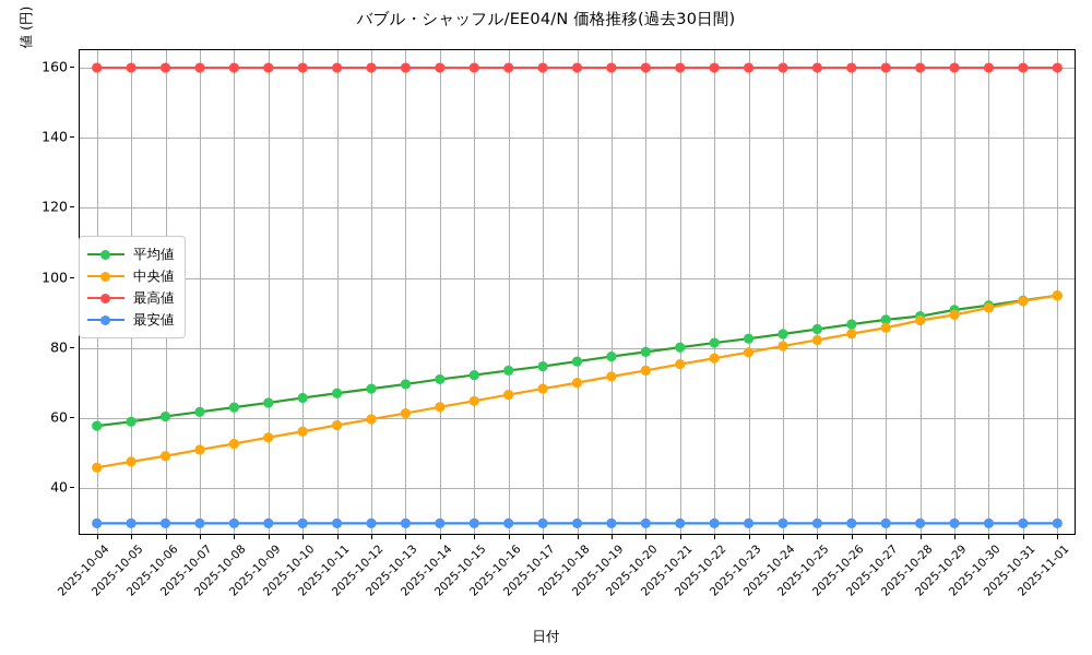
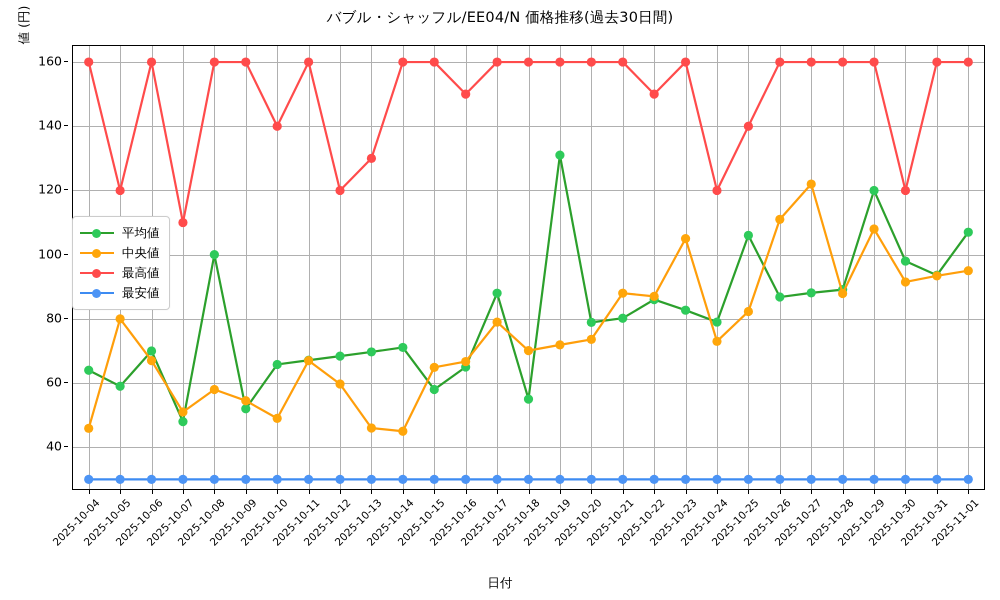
平均値/2025-10-04: 58 -> 64
中央値/2025-10-05: 48 -> 80
最高値/2025-10-05: 160 -> 120
平均値/2025-10-06: 60 -> 70
中央値/2025-10-06: 49 -> 67
平均値/2025-10-07: 62 -> 48
最高値/2025-10-07: 160 -> 110
平均値/2025-10-08: 63 -> 100
中央値/2025-10-08: 53 -> 58
平均値/2025-10-09: 64 -> 52
中央値/2025-10-10: 56 -> 49
最高値/2025-10-10: 160 -> 140
中央値/2025-10-11: 58 -> 67
最高値/2025-10-12: 160 -> 120
中央値/2025-10-13: 61 -> 46
最高値/2025-10-13: 160 -> 130
中央値/2025-10-14: 63 -> 45
平均値/2025-10-15: 72 -> 58
平均値/2025-10-16: 74 -> 65
最高値/2025-10-16: 160 -> 150
平均値/2025-10-17: 75 -> 88
中央値/2025-10-17: 68 -> 79
平均値/2025-10-18: 76 -> 55
平均値/2025-10-19: 78 -> 131
中央値/2025-10-21: 75 -> 88
平均値/2025-10-22: 82 -> 86
中央値/2025-10-22: 77 -> 87
最高値/2025-10-22: 160 -> 150
中央値/2025-10-23: 79 -> 105
平均値/2025-10-24: 84 -> 79
中央値/2025-10-24: 81 -> 73
最高値/2025-10-24: 160 -> 120
平均値/2025-10-25: 85 -> 106
最高値/2025-10-25: 160 -> 140
中央値/2025-10-26: 84 -> 111
中央値/2025-10-27: 86 -> 122
平均値/2025-10-29: 91 -> 120
中央値/2025-10-29: 90 -> 108
平均値/2025-10-30: 92 -> 98
最高値/2025-10-30: 160 -> 120
平均値/2025-11-01: 95 -> 107
